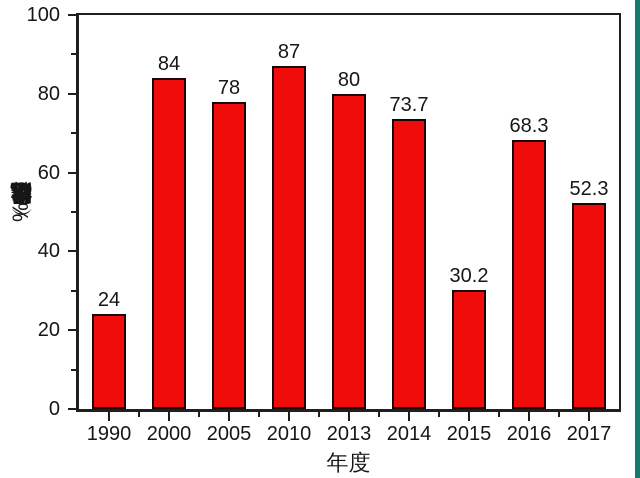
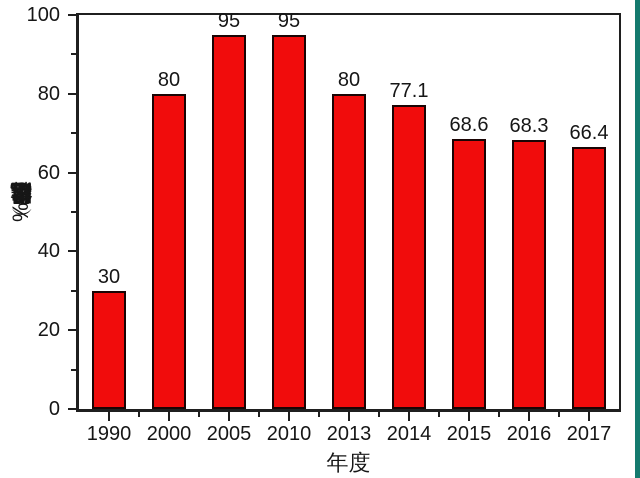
1990: 24 -> 30
2000: 84 -> 80
2005: 78 -> 95
2010: 87 -> 95
2014: 73.7 -> 77.1
2015: 30.2 -> 68.6
2017: 52.3 -> 66.4
